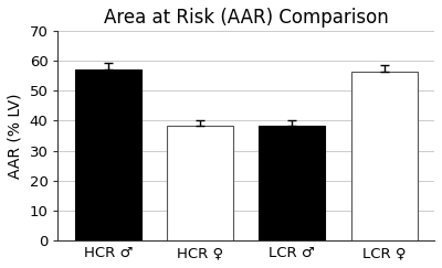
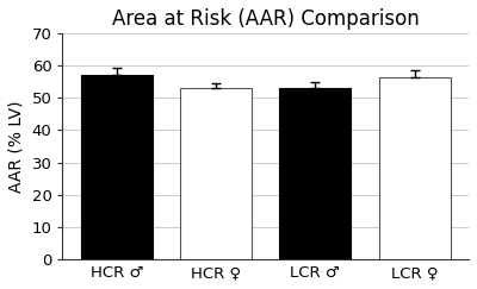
HCR ♀: 38.5 -> 53.0
LCR ♂: 38.5 -> 53.0
